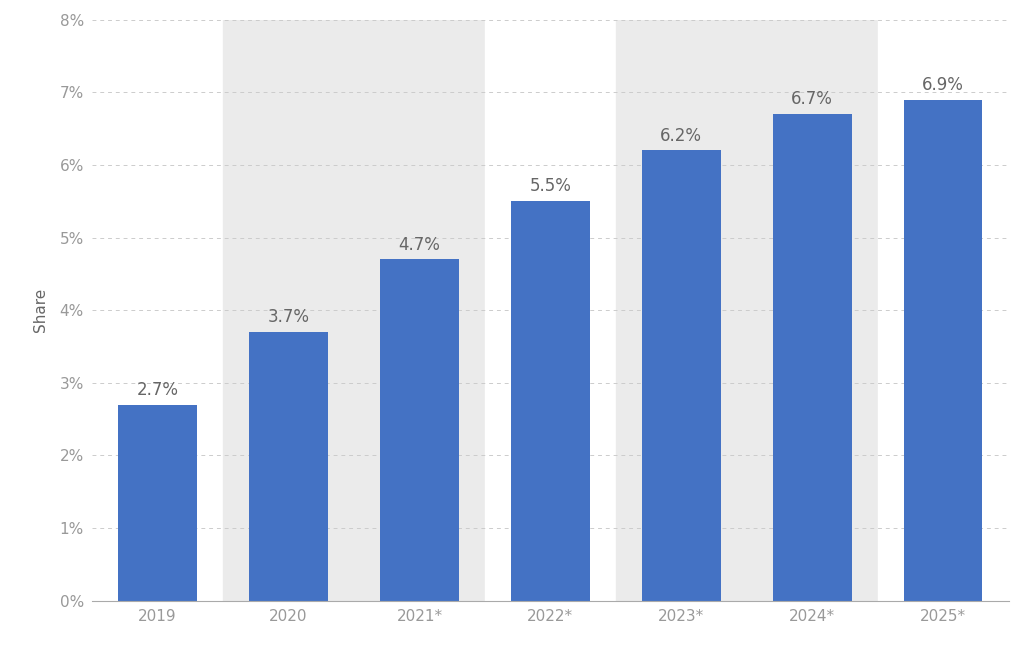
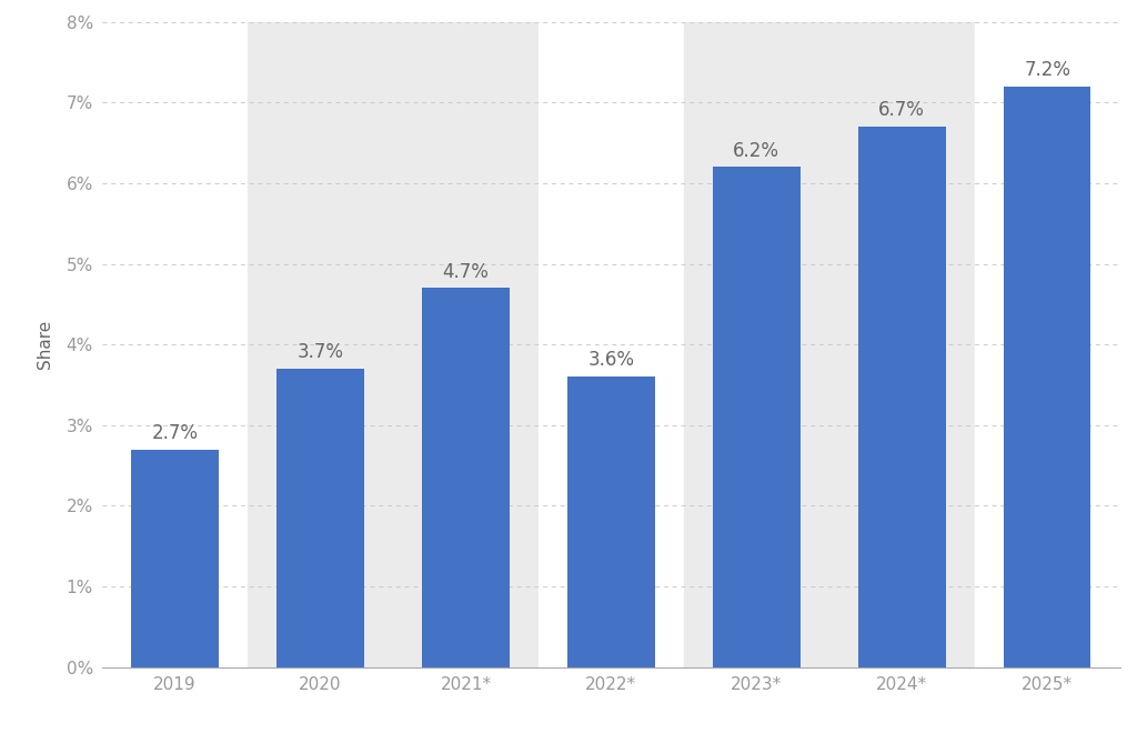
2022*: 5.5% -> 3.6%
2025*: 6.9% -> 7.2%
